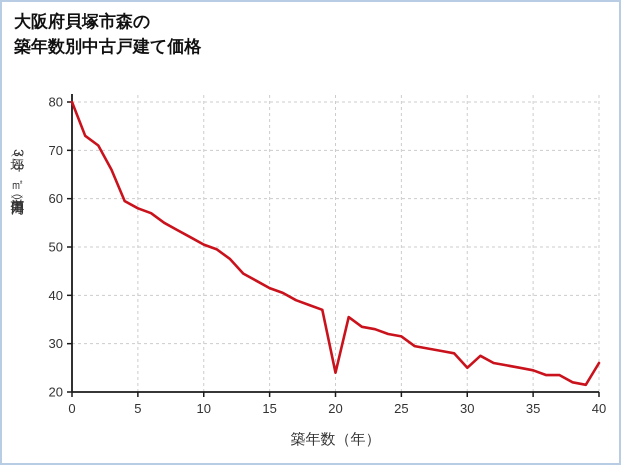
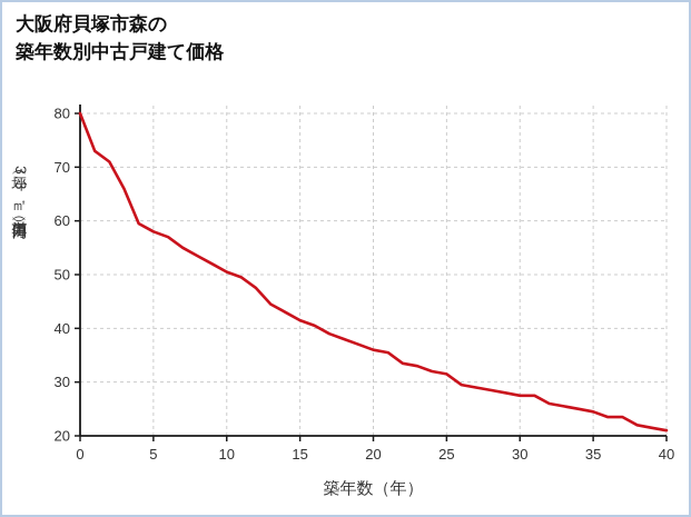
20: 24 -> 36
30: 25 -> 28
40: 26 -> 21
